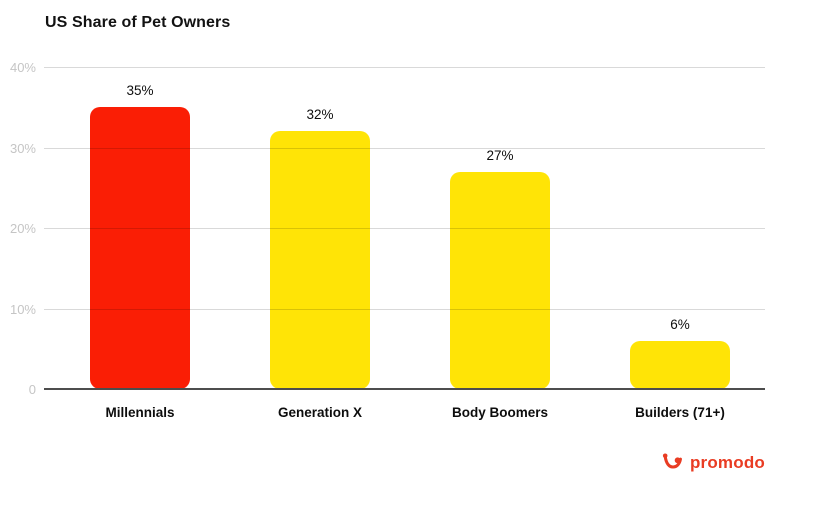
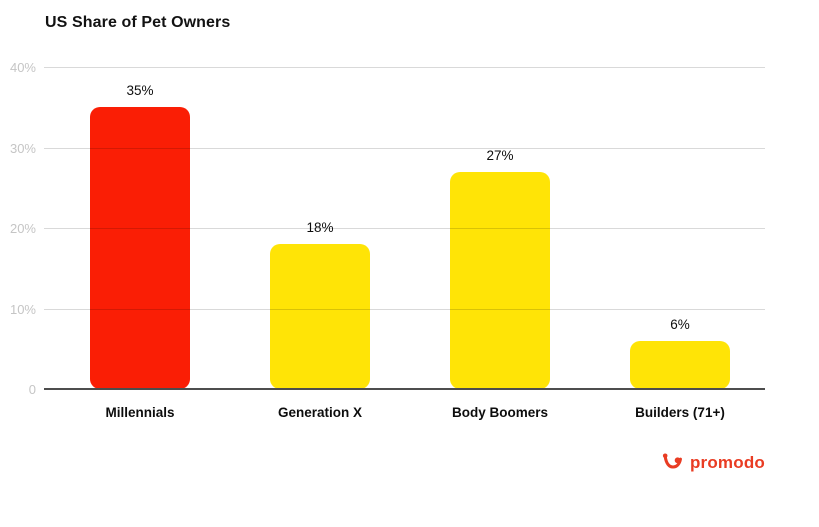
Generation X: 32% -> 18%
